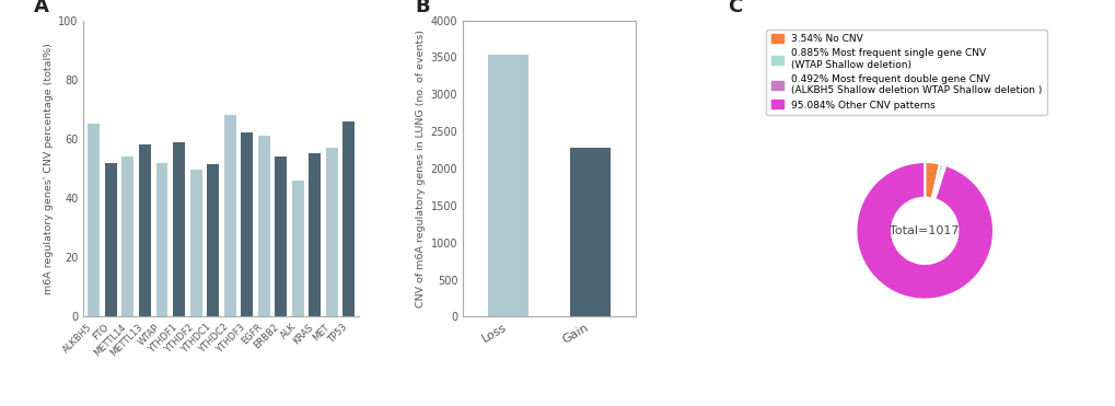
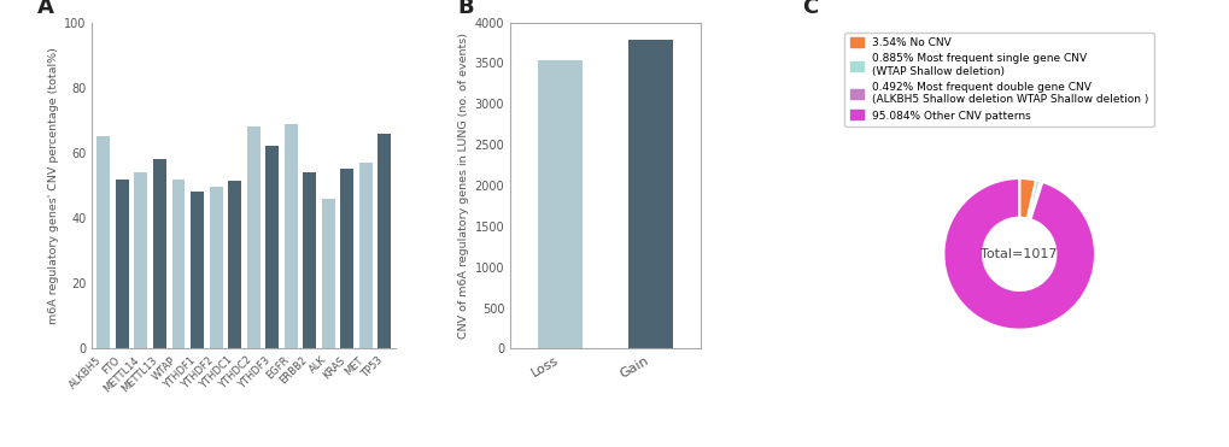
YTHDF1: 59.0 -> 48.0
EGFR: 61.0 -> 69.0
Gain: 2280 -> 3780
